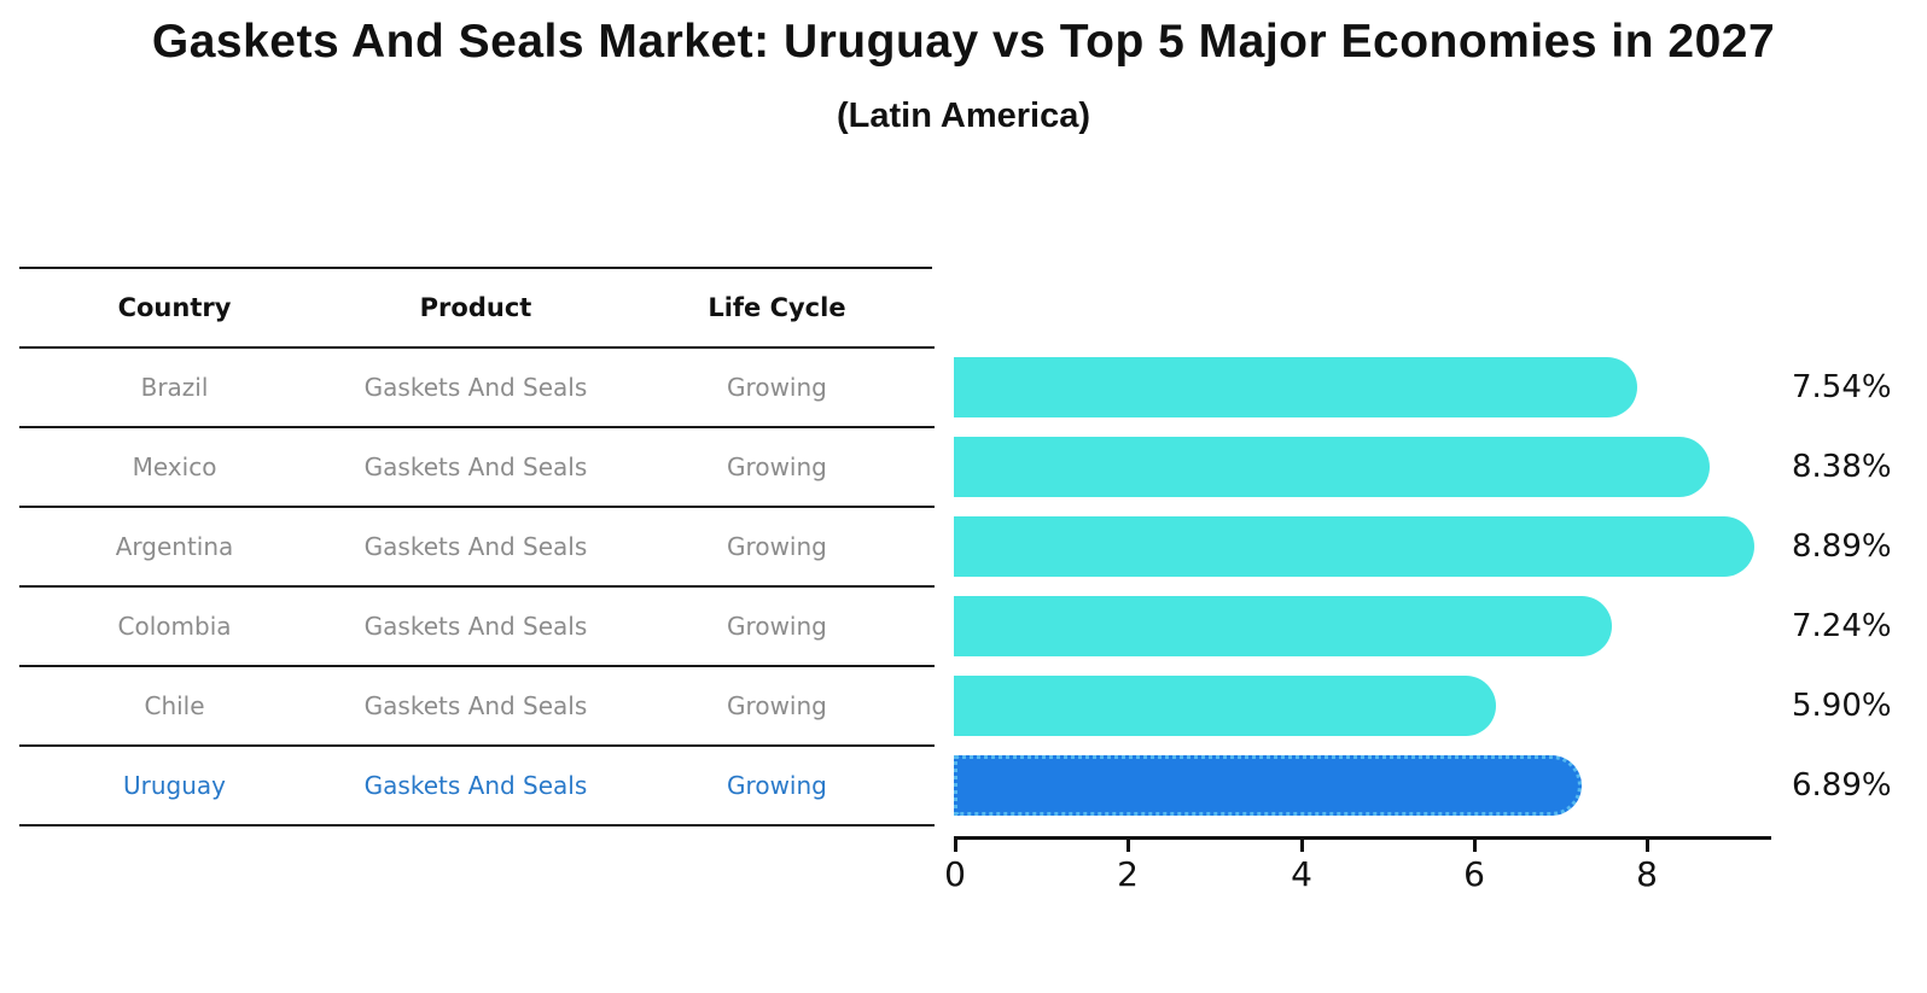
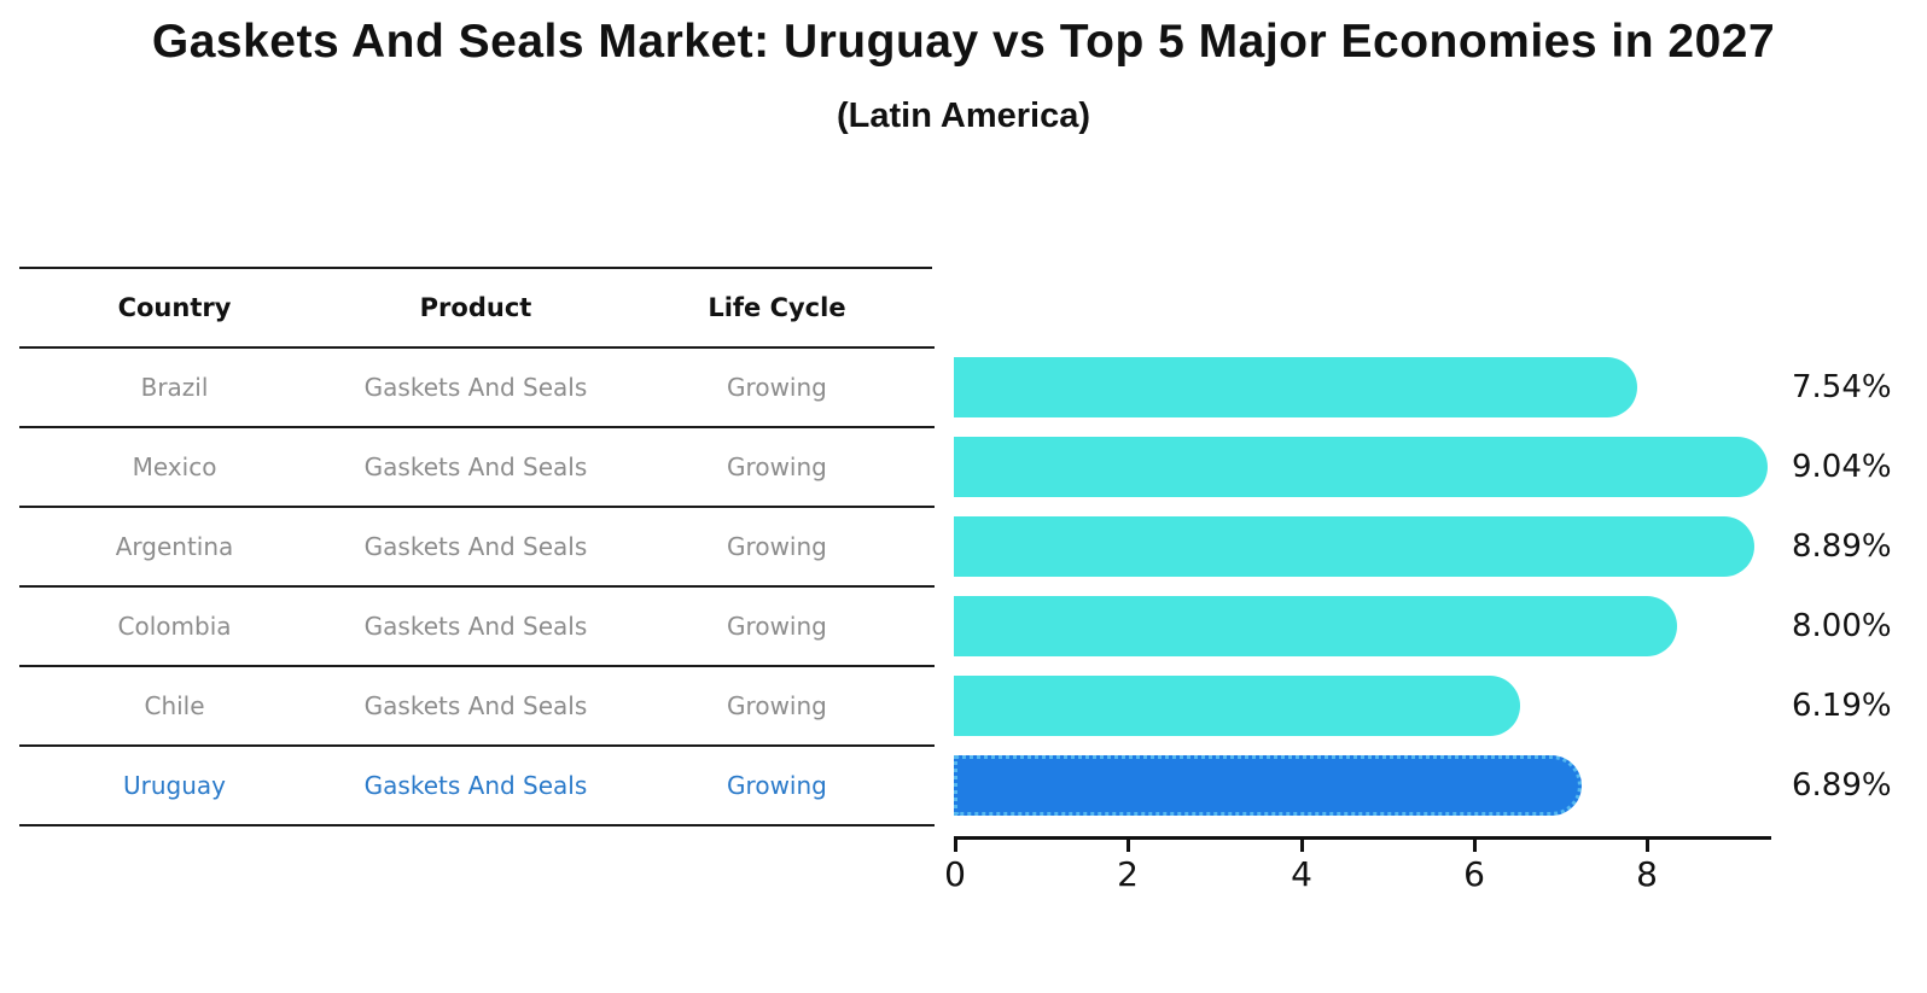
Mexico: 8.38% -> 9.04%
Colombia: 7.24% -> 8.00%
Chile: 5.90% -> 6.19%
